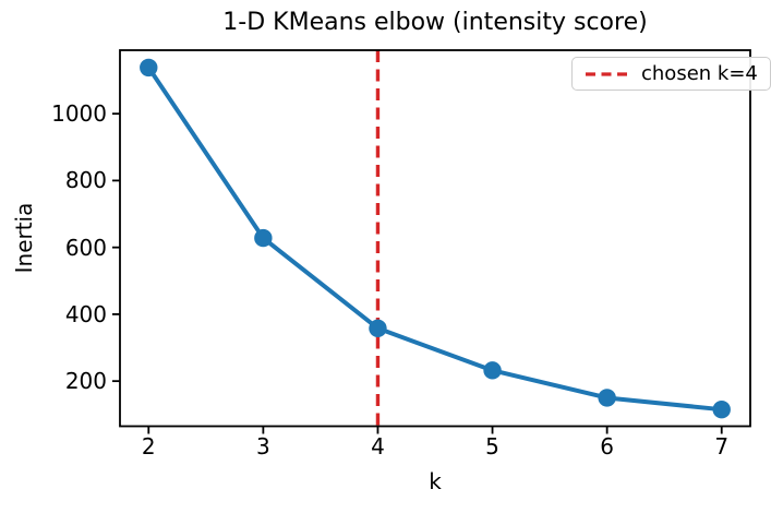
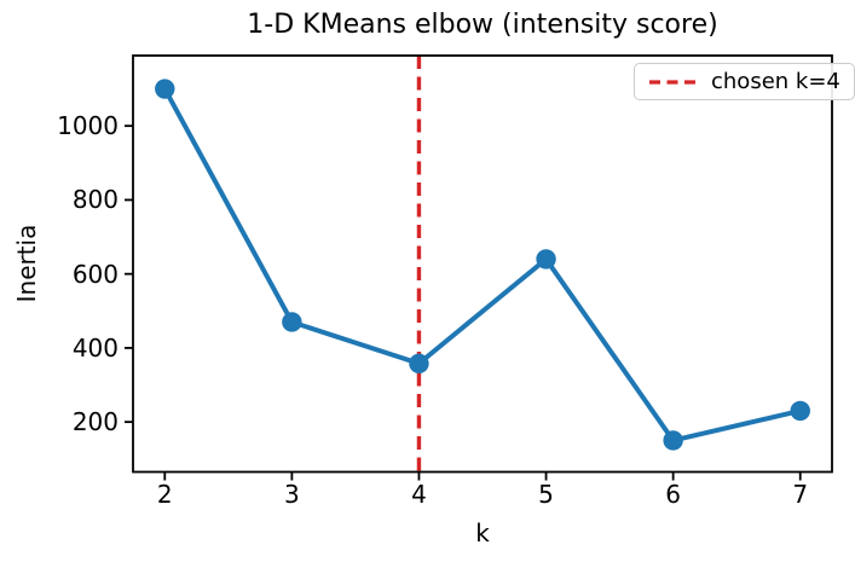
2: 1140 -> 1100
3: 630 -> 470
5: 230 -> 640
7: 120 -> 230
